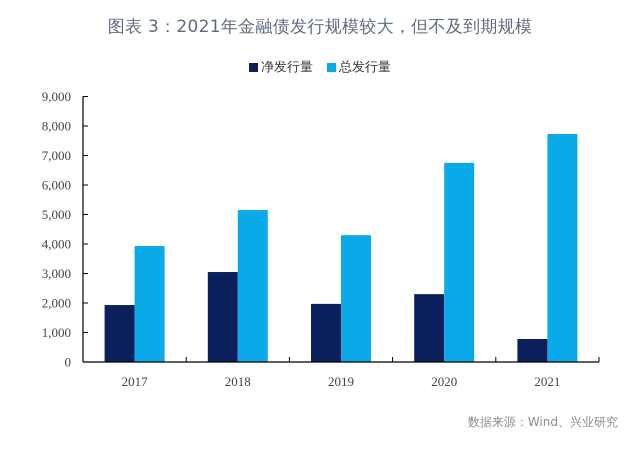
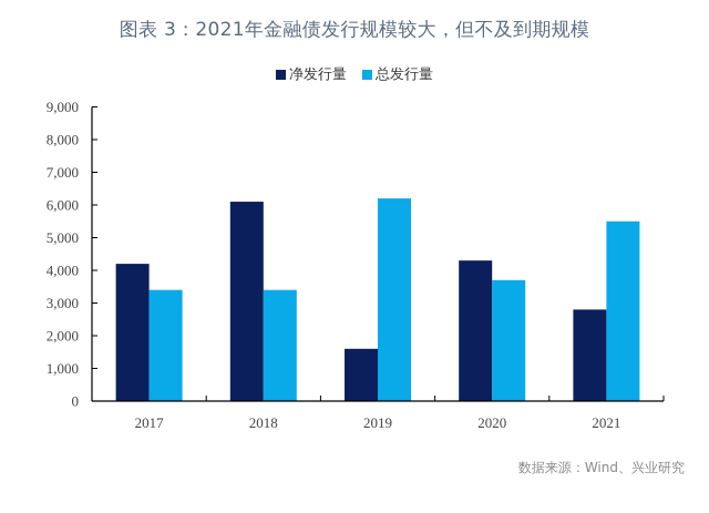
净发行量/2017: 1900 -> 4200
总发行量/2017: 3900 -> 3400
净发行量/2018: 3000 -> 6100
总发行量/2018: 5200 -> 3400
净发行量/2019: 2000 -> 1600
总发行量/2019: 4300 -> 6200
净发行量/2020: 2300 -> 4300
总发行量/2020: 6800 -> 3700
净发行量/2021: 800 -> 2800
总发行量/2021: 7700 -> 5500
